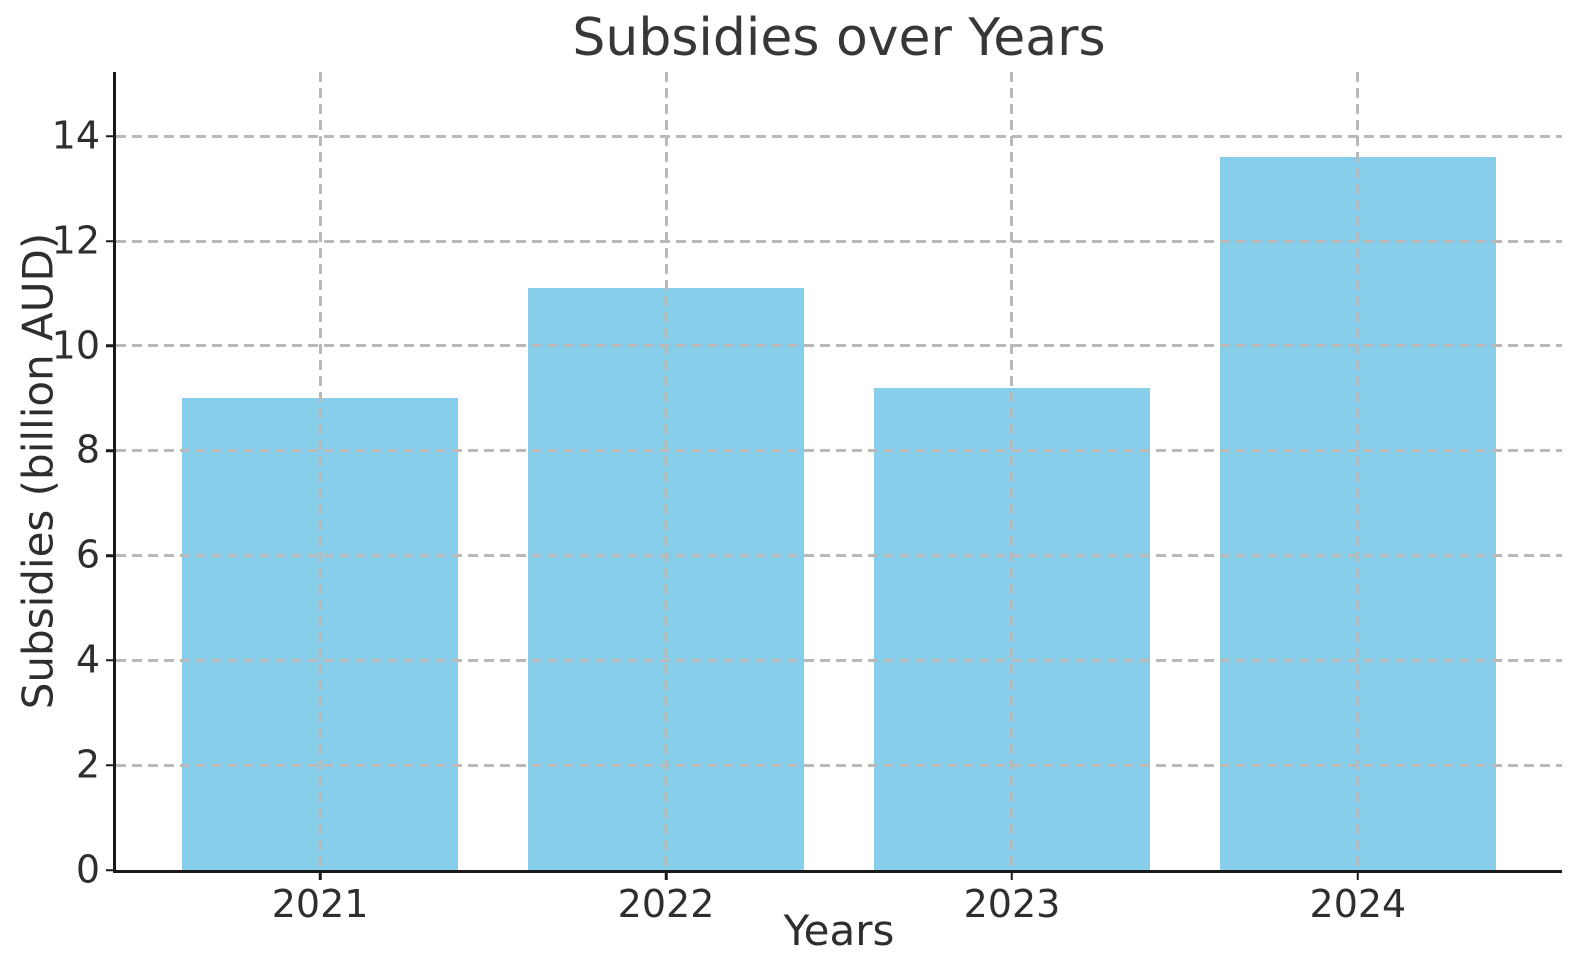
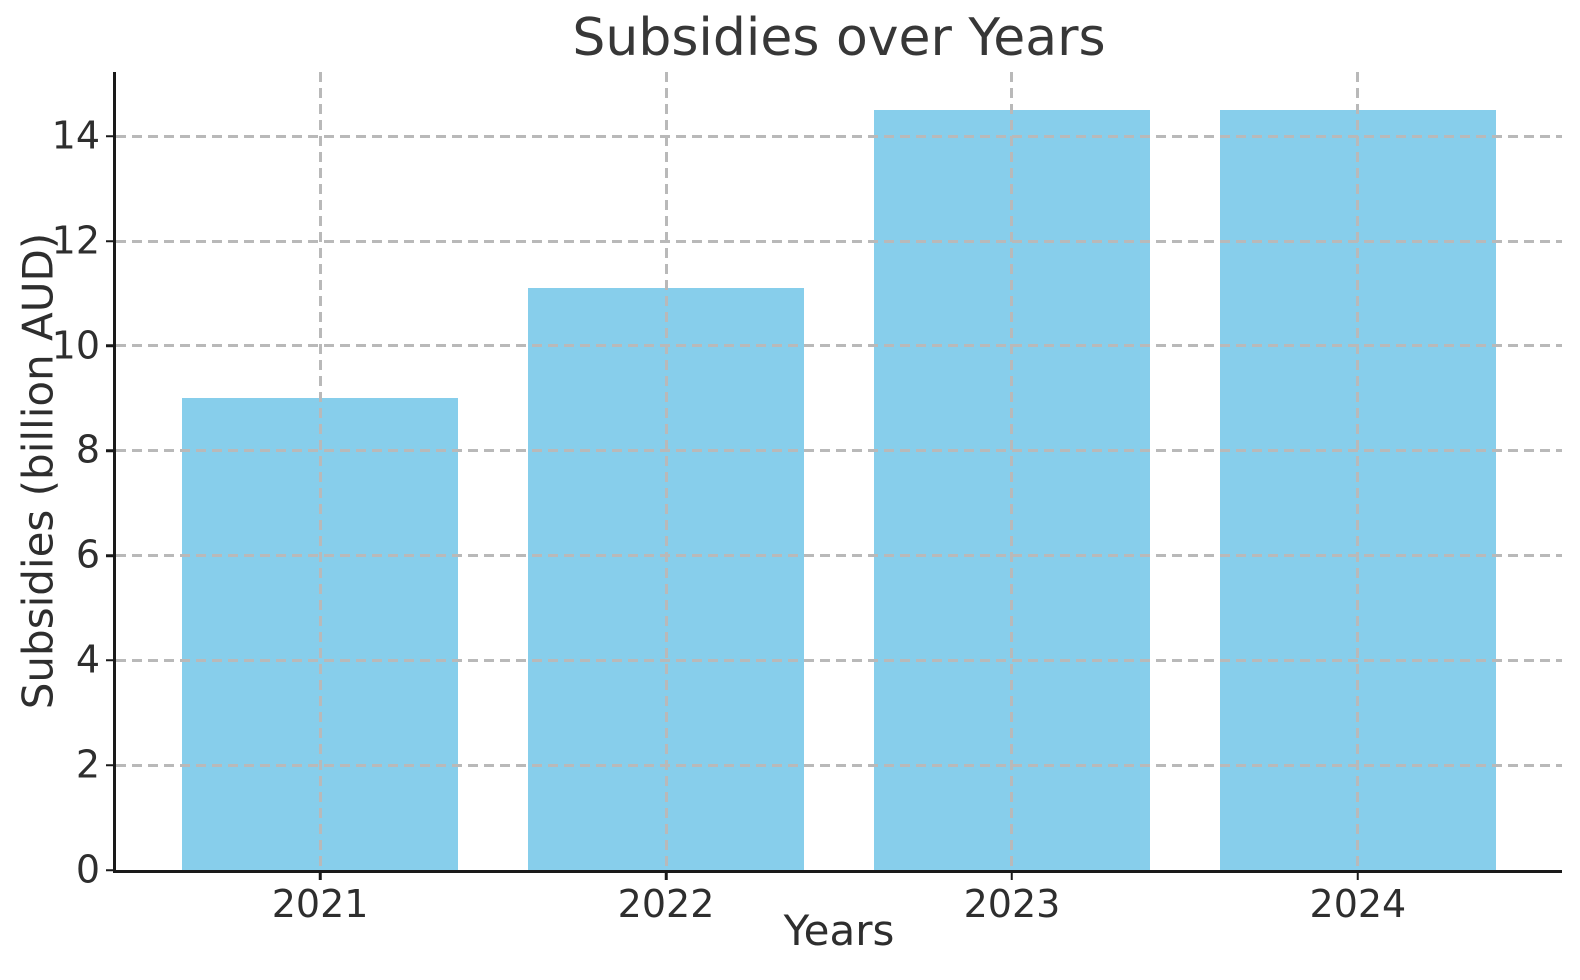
2023: 9.2 -> 14.5
2024: 13.6 -> 14.5
